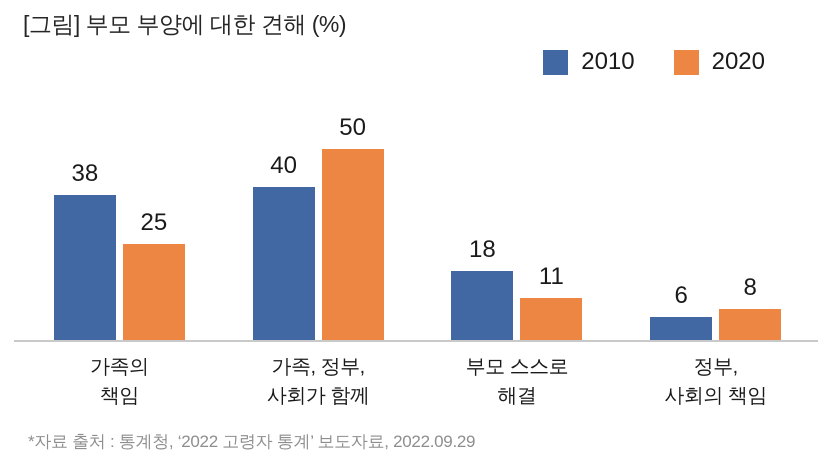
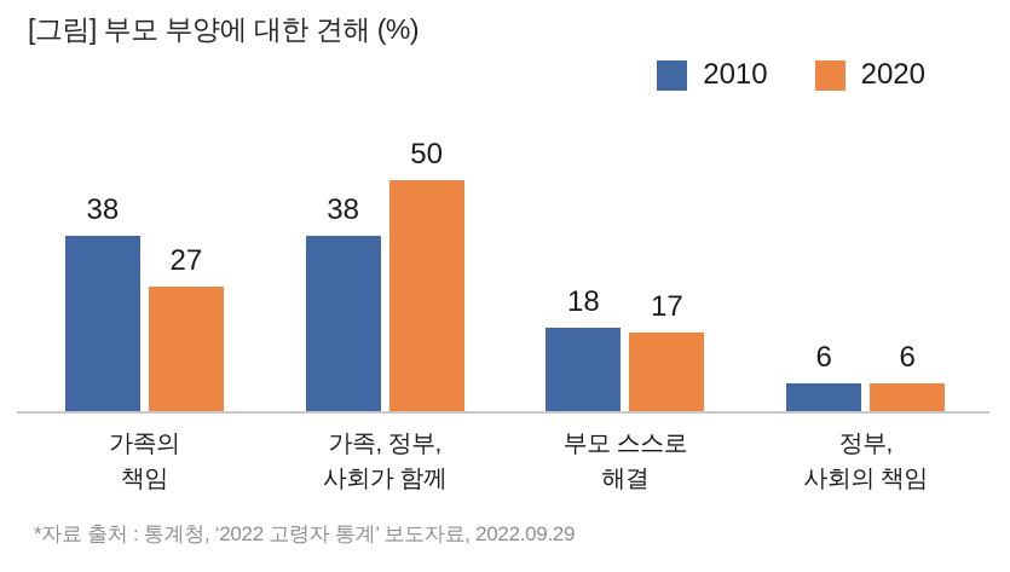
2020/가족의 책임: 25 -> 27
2010/가족, 정부, 사회가 함께: 40 -> 38
2020/부모 스스로 해결: 11 -> 17
2020/정부, 사회의 책임: 8 -> 6
